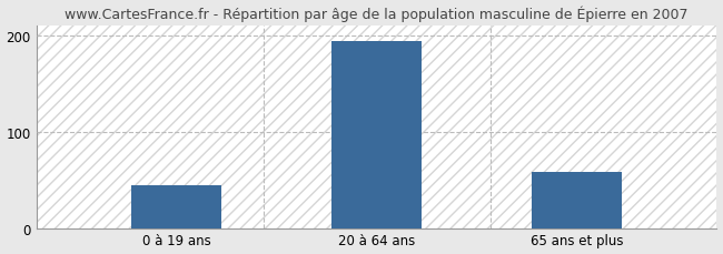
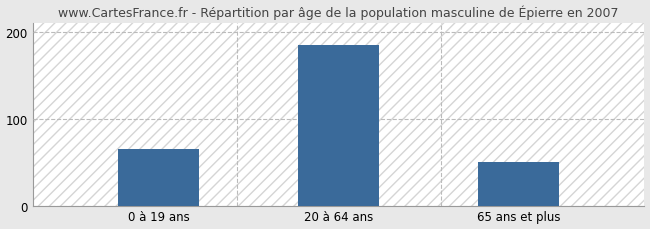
0 à 19 ans: 44 -> 65
20 à 64 ans: 194 -> 185
65 ans et plus: 58 -> 50
